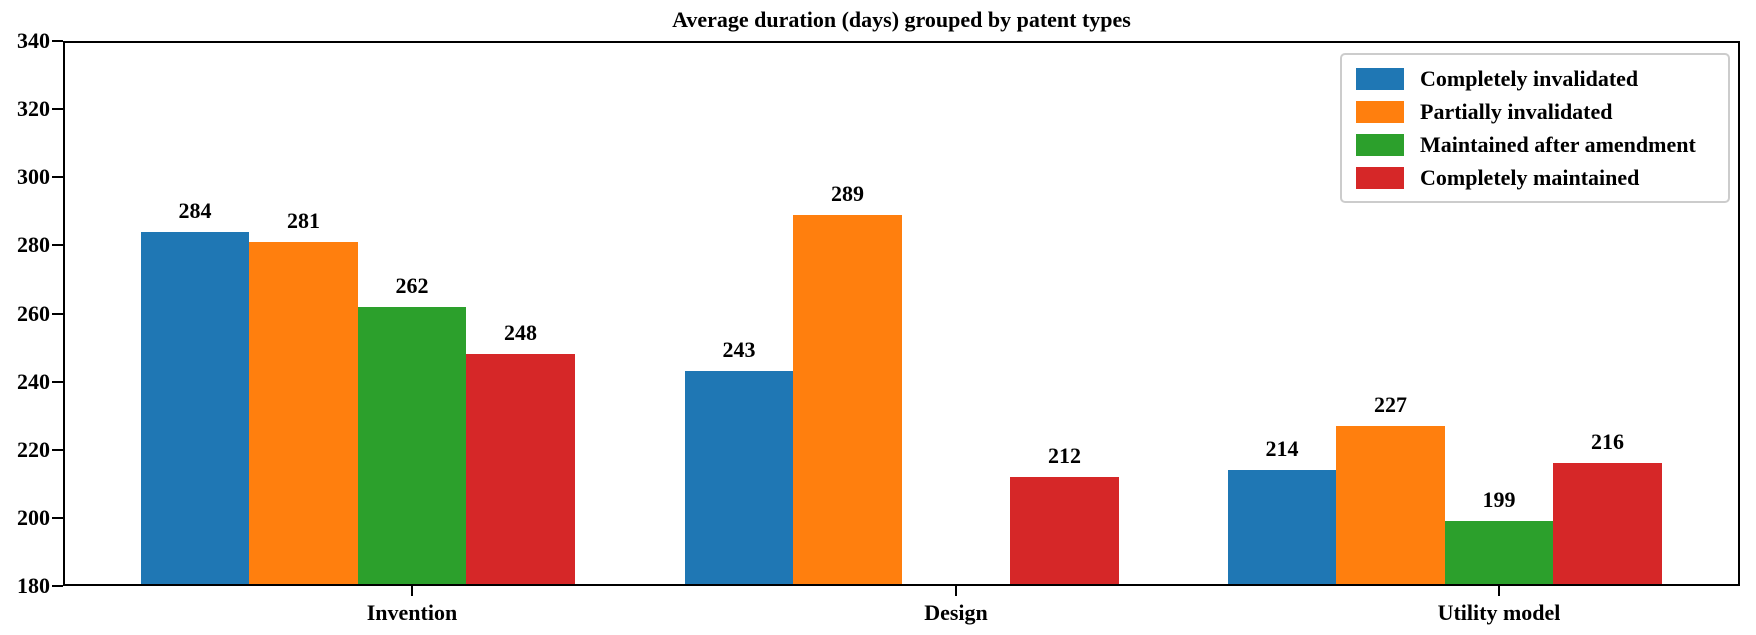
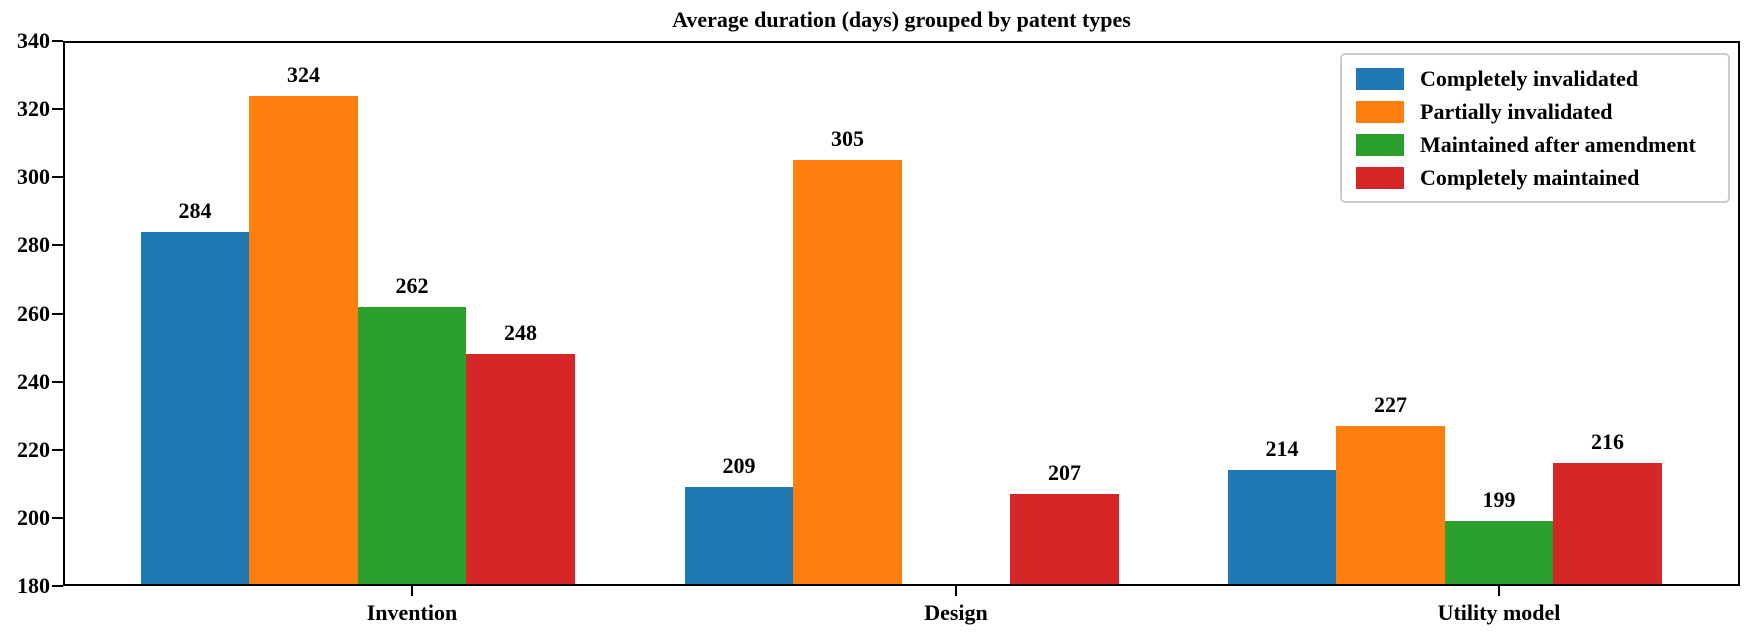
Partially invalidated/Invention: 281 -> 324
Completely invalidated/Design: 243 -> 209
Partially invalidated/Design: 289 -> 305
Completely maintained/Design: 212 -> 207
